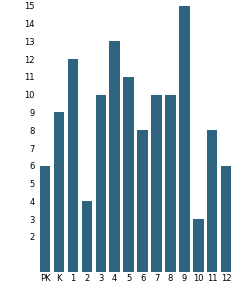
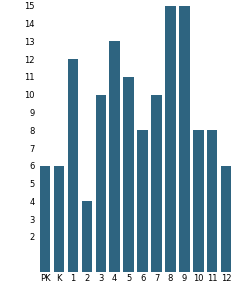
K: 9 -> 6
8: 10 -> 15
10: 3 -> 8
